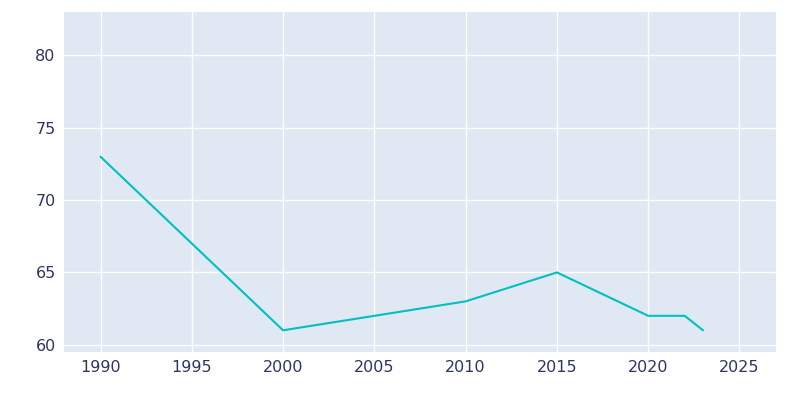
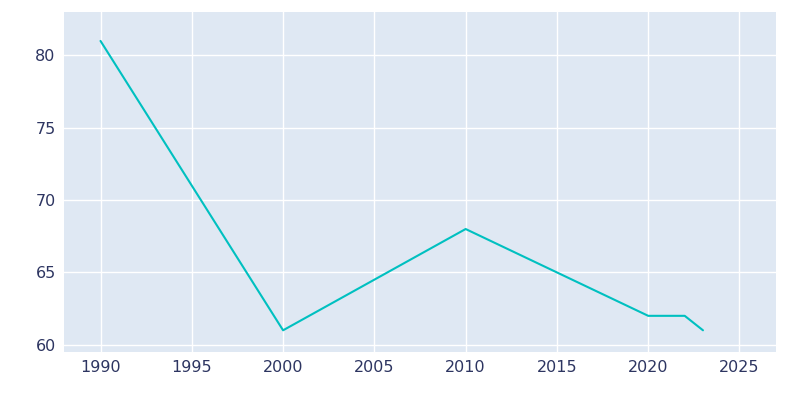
1990: 73 -> 81
2010: 63 -> 68
